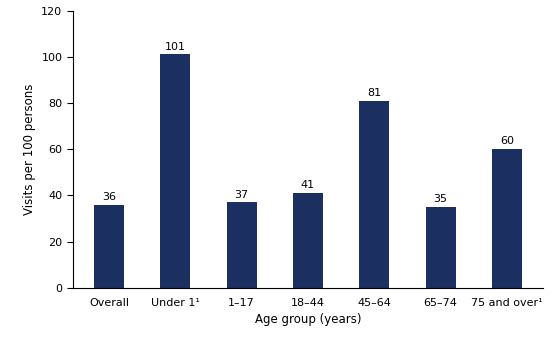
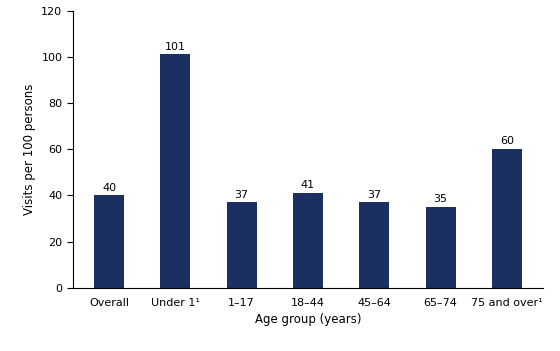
Overall: 36 -> 40
45–64: 81 -> 37
